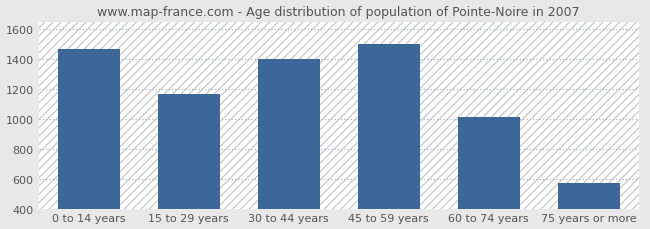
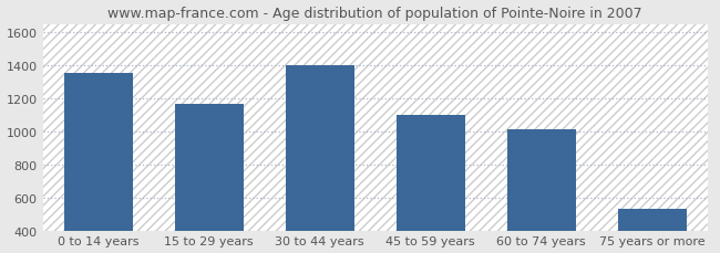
0 to 14 years: 1460 -> 1350
45 to 59 years: 1500 -> 1100
75 years or more: 570 -> 530
